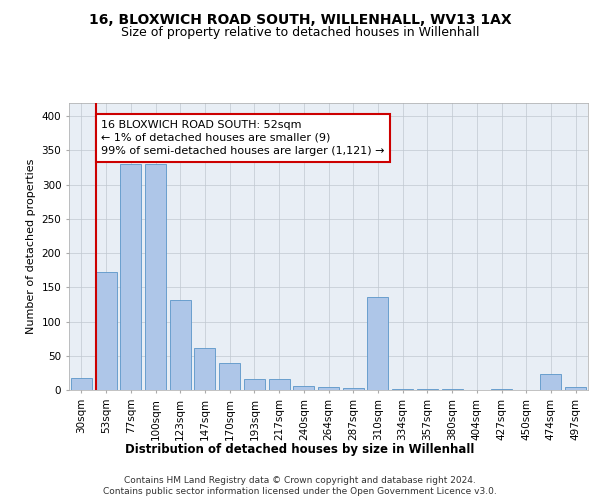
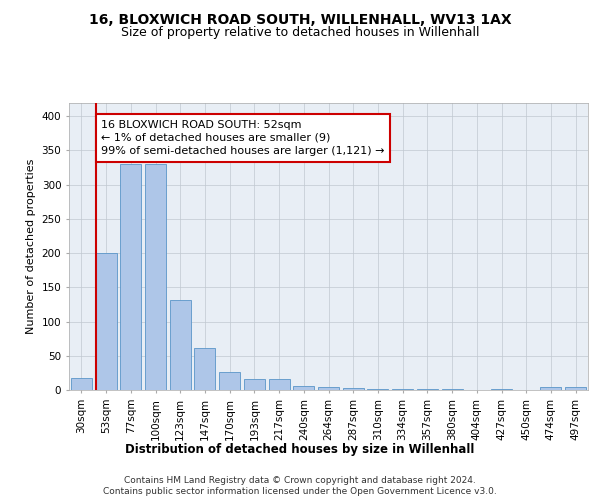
53sqm: 172 -> 200
170sqm: 40 -> 27
310sqm: 136 -> 2
474sqm: 24 -> 4
